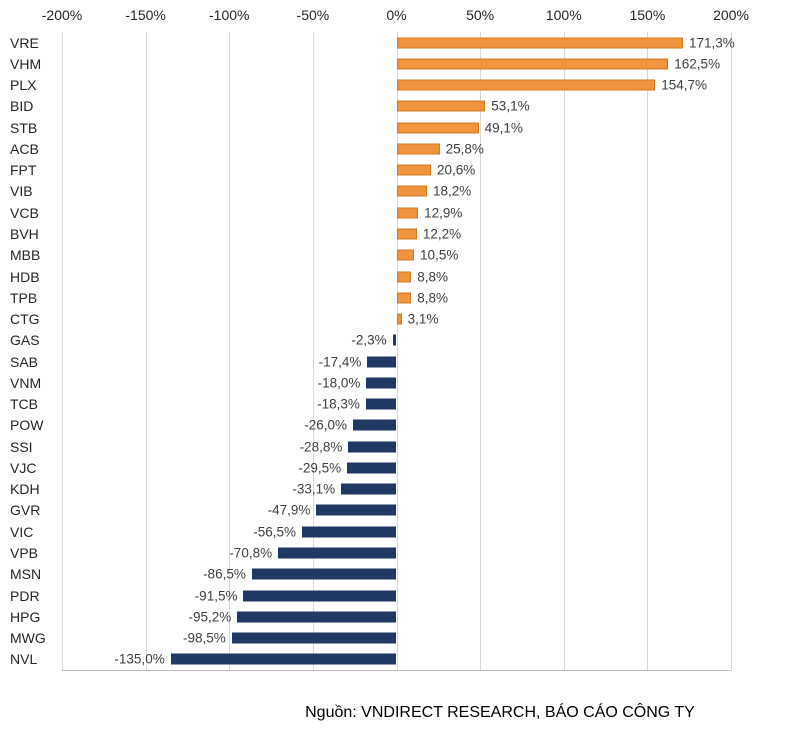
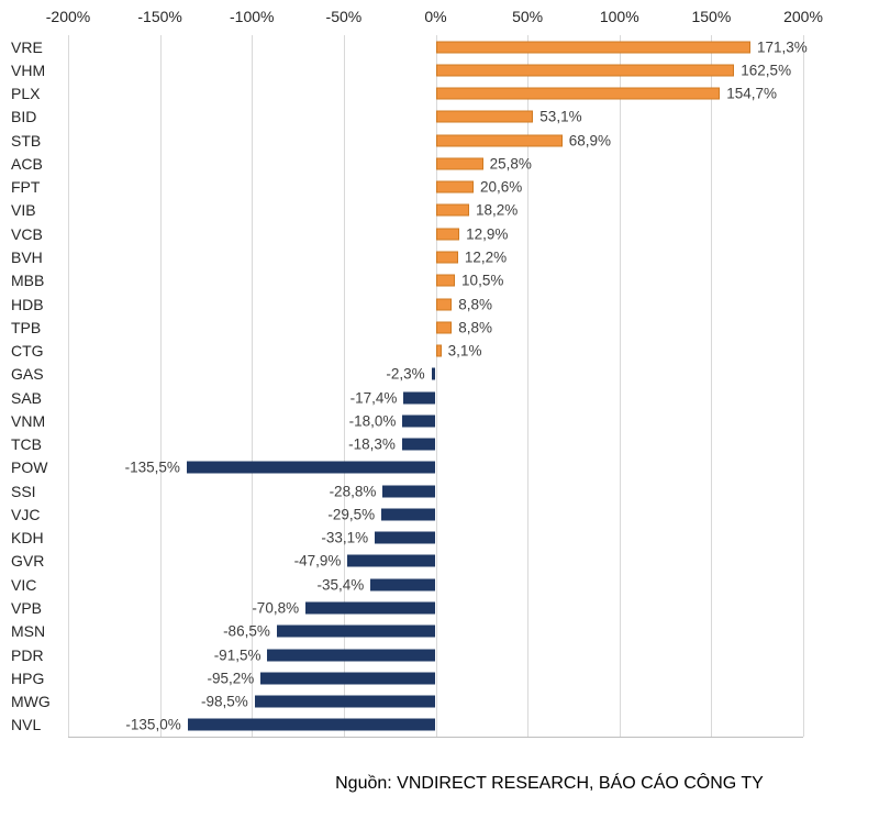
STB: 49,1% -> 68,9%
POW: -26,0% -> -135,5%
VIC: -56,5% -> -35,4%
